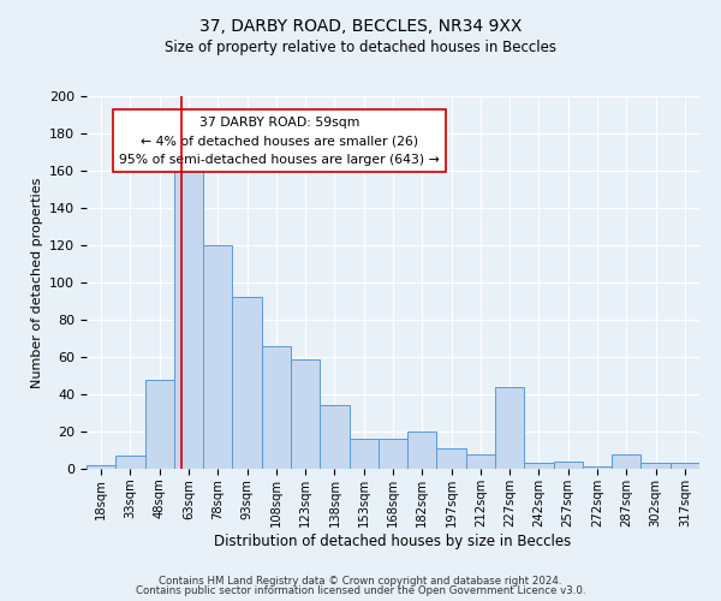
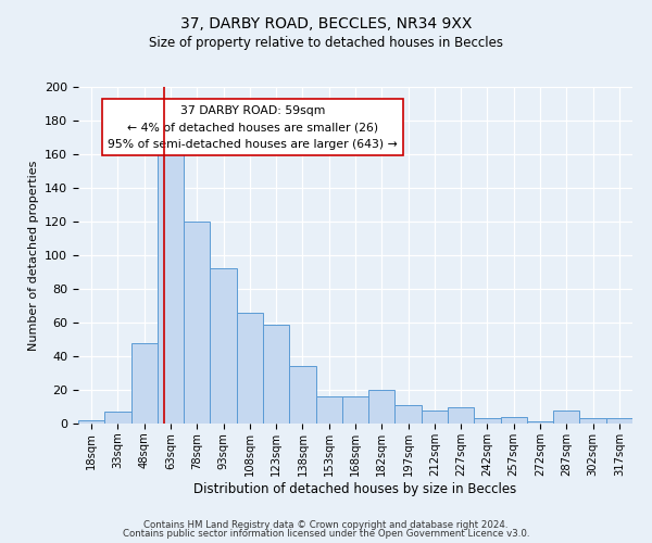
227sqm: 44 -> 10
